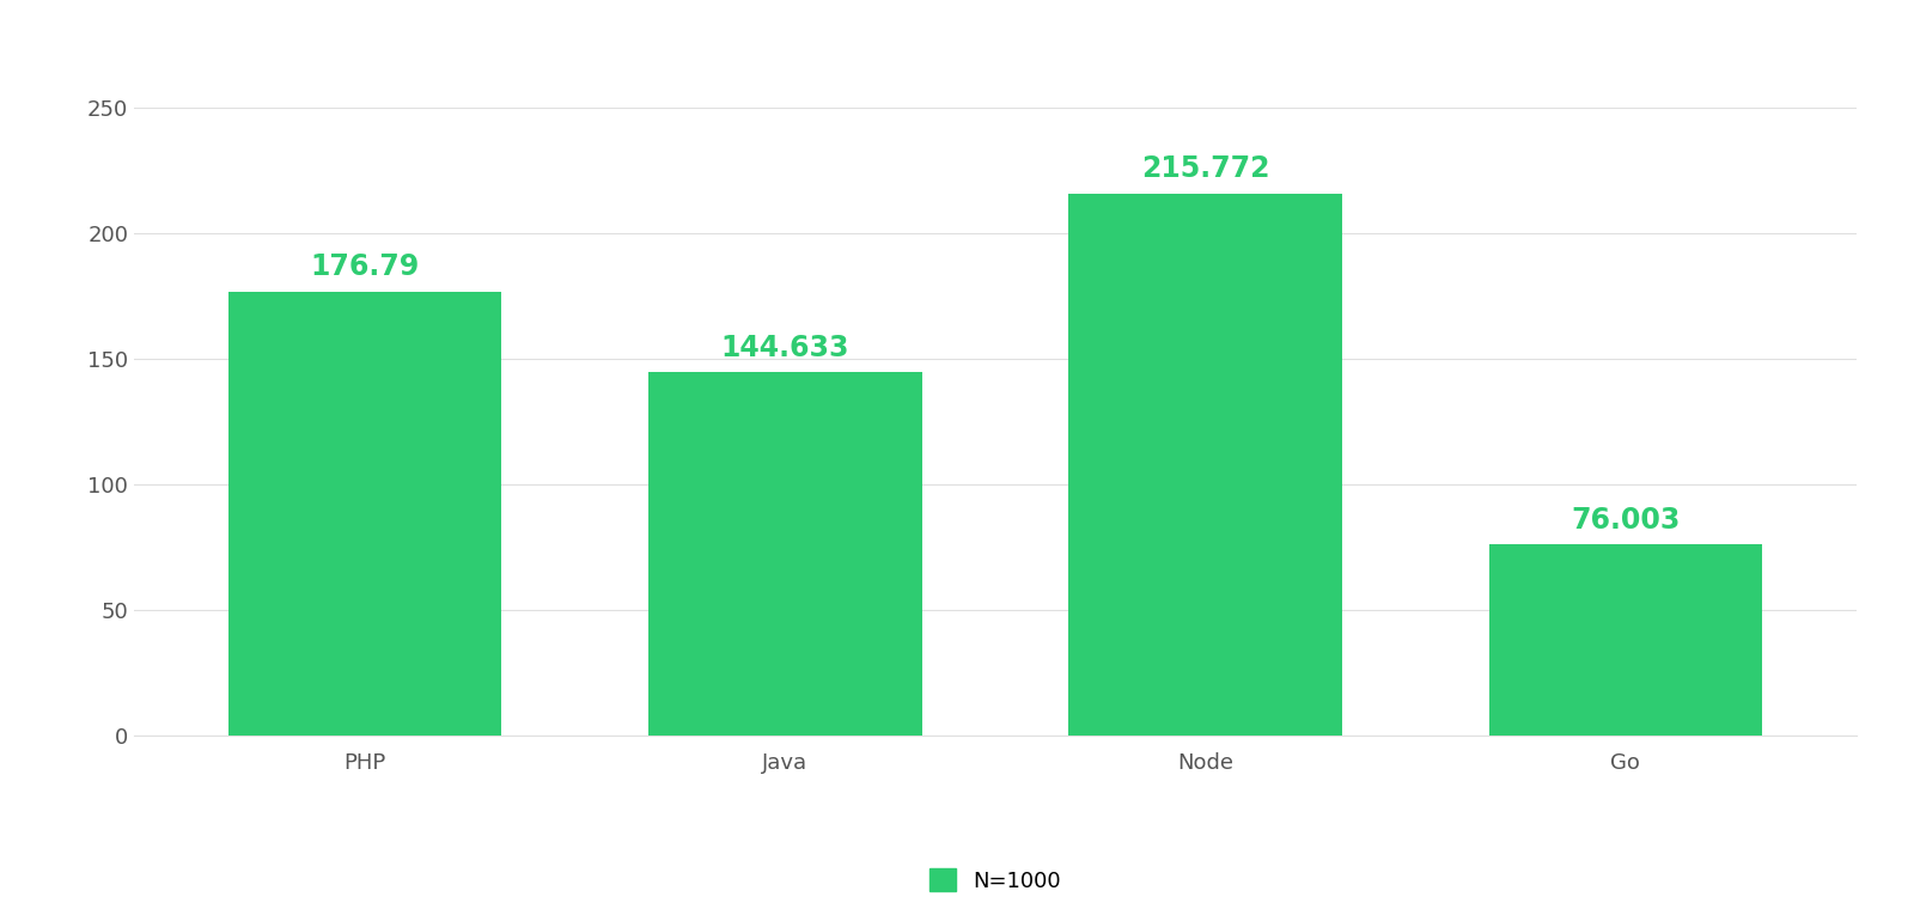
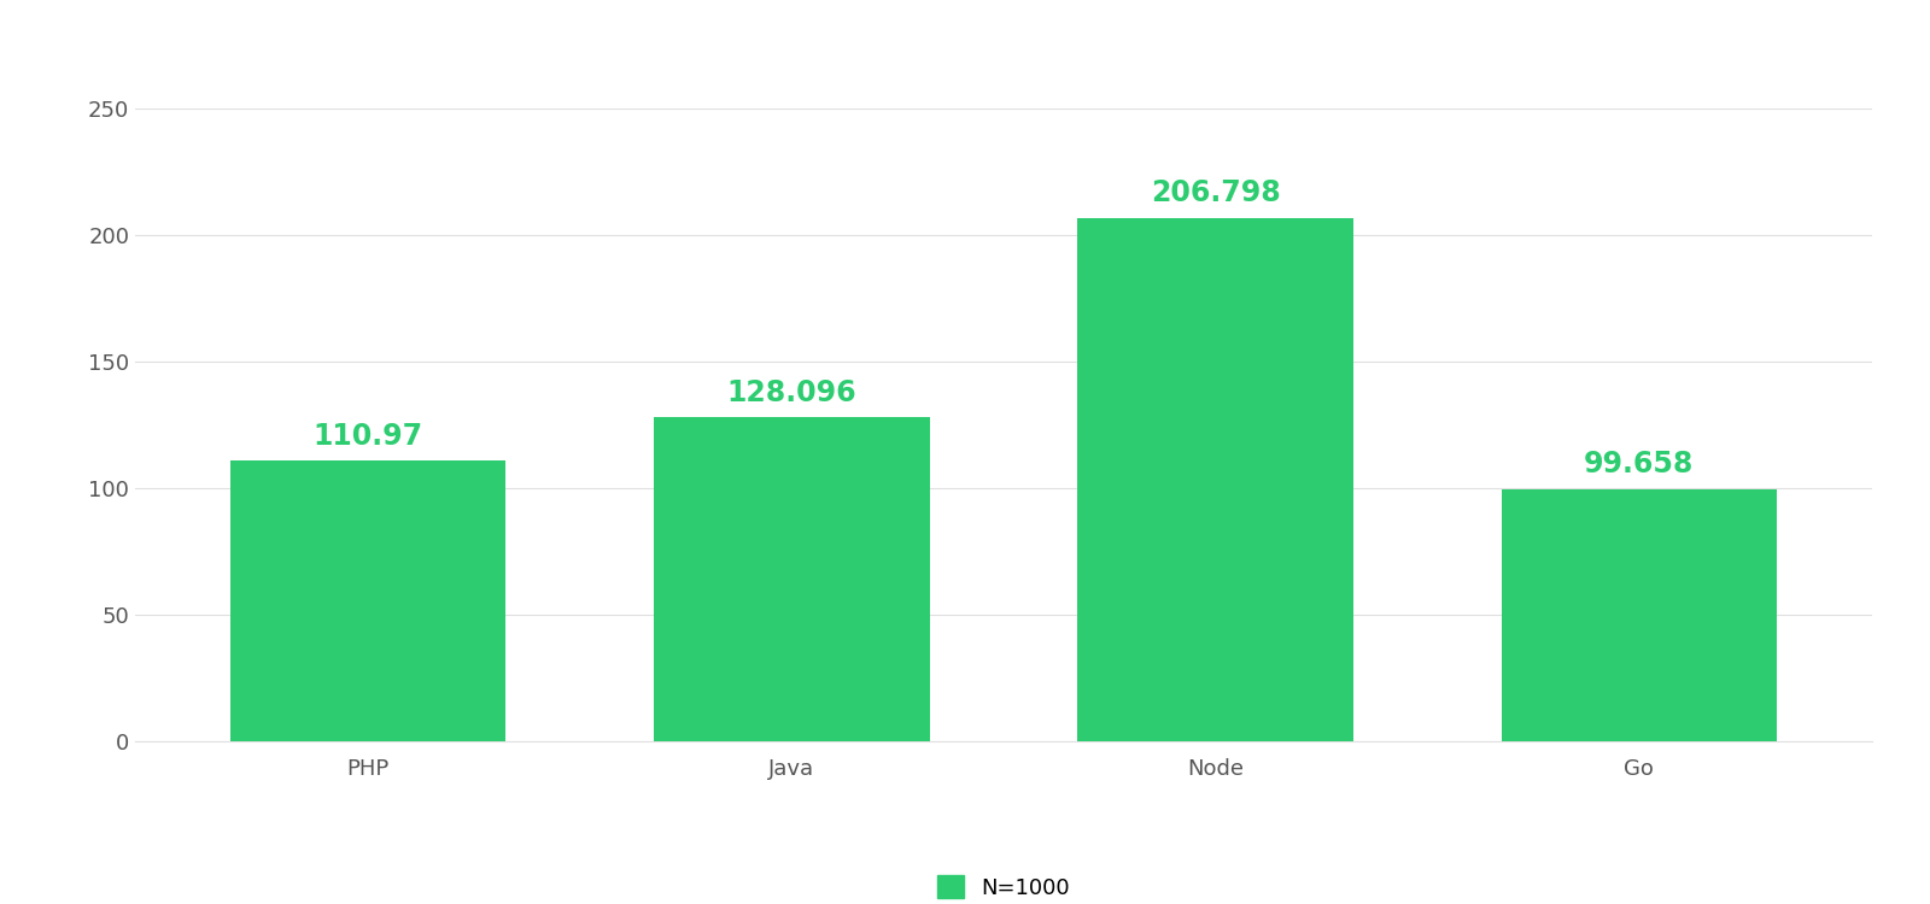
PHP: 176.79 -> 110.97
Java: 144.633 -> 128.096
Node: 215.772 -> 206.798
Go: 76.003 -> 99.658
